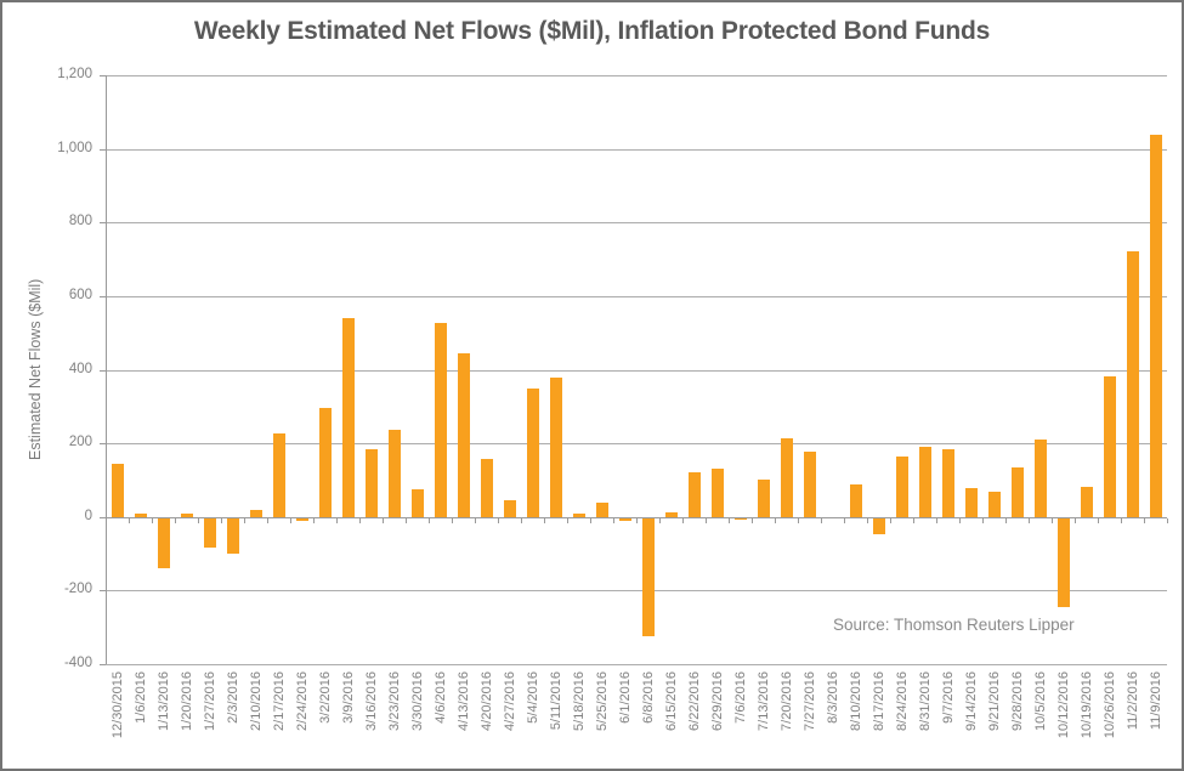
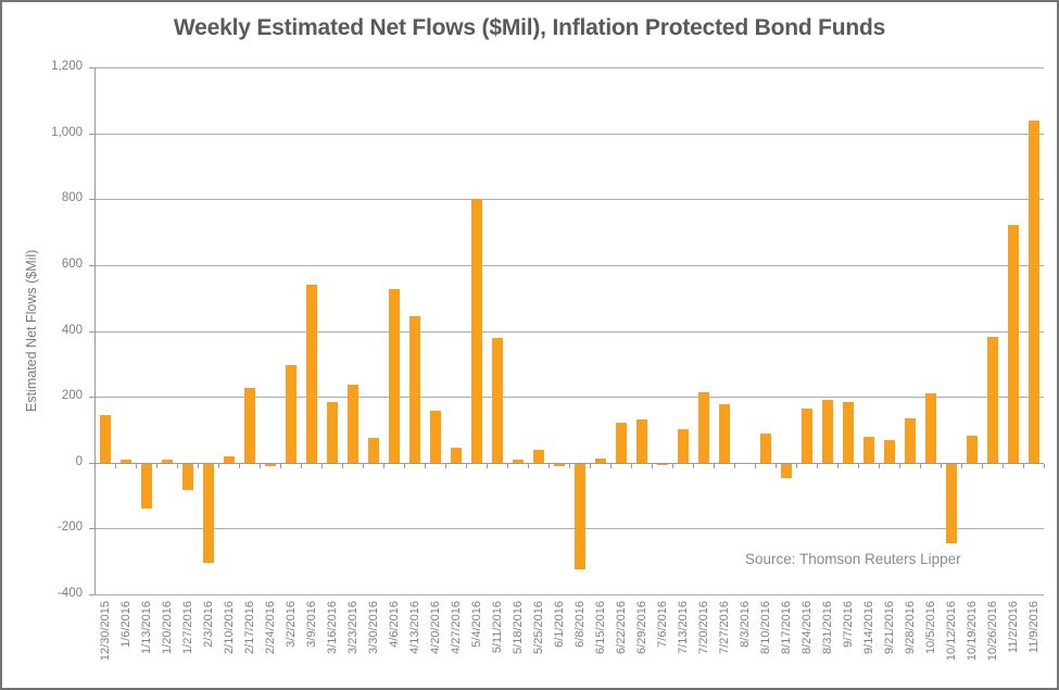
2/3/2016: -100 -> -300
5/4/2016: 350 -> 800
